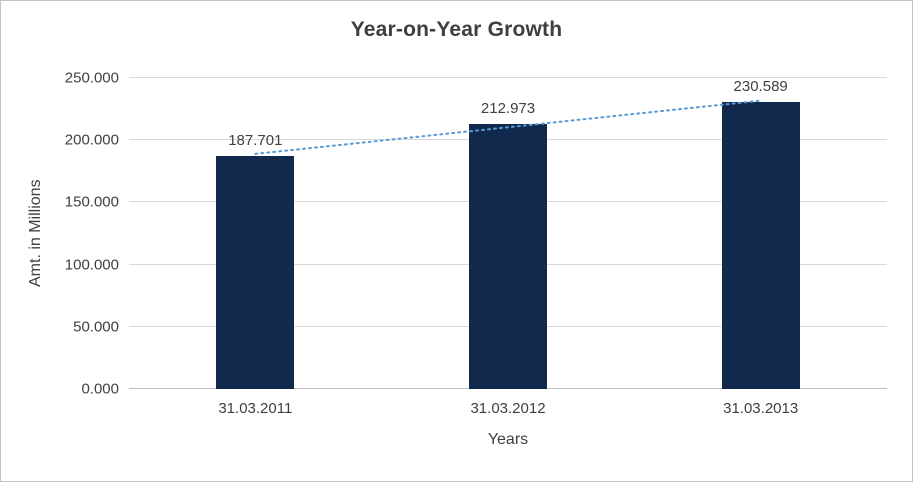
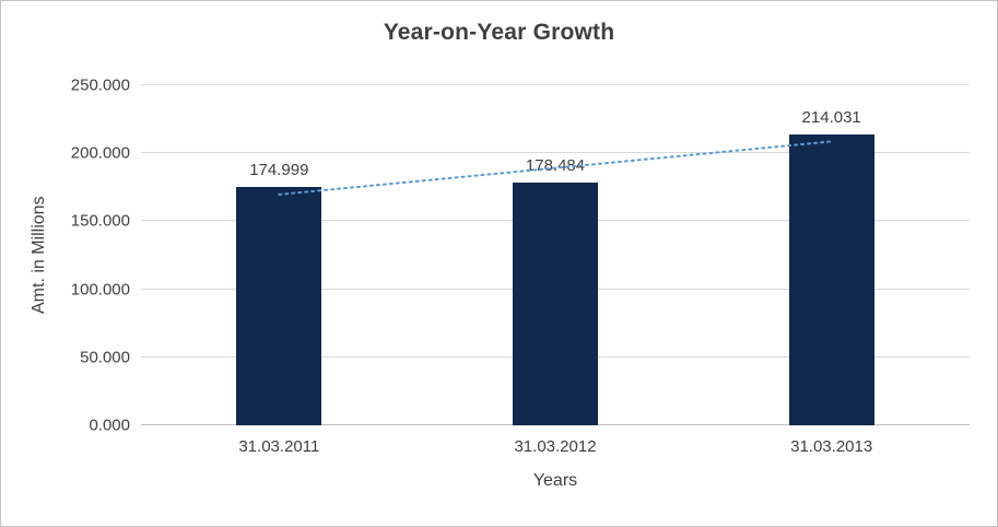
31.03.2011: 187.701 -> 174.999
31.03.2012: 212.973 -> 178.484
31.03.2013: 230.589 -> 214.031
